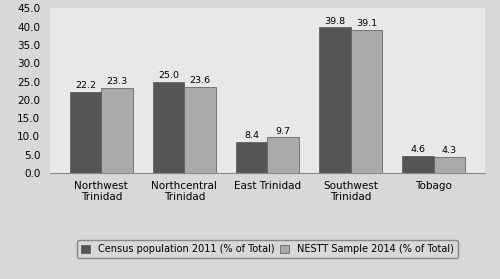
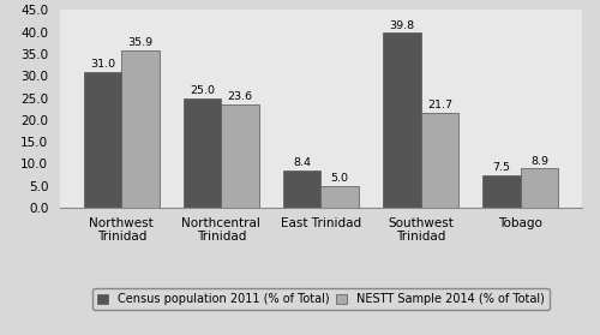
Census population 2011 (% of Total)/Northwest Trinidad: 22.2 -> 31.0
NESTT Sample 2014 (% of Total)/Northwest Trinidad: 23.3 -> 35.9
NESTT Sample 2014 (% of Total)/East Trinidad: 9.7 -> 5.0
NESTT Sample 2014 (% of Total)/Southwest Trinidad: 39.1 -> 21.7
Census population 2011 (% of Total)/Tobago: 4.6 -> 7.5
NESTT Sample 2014 (% of Total)/Tobago: 4.3 -> 8.9
